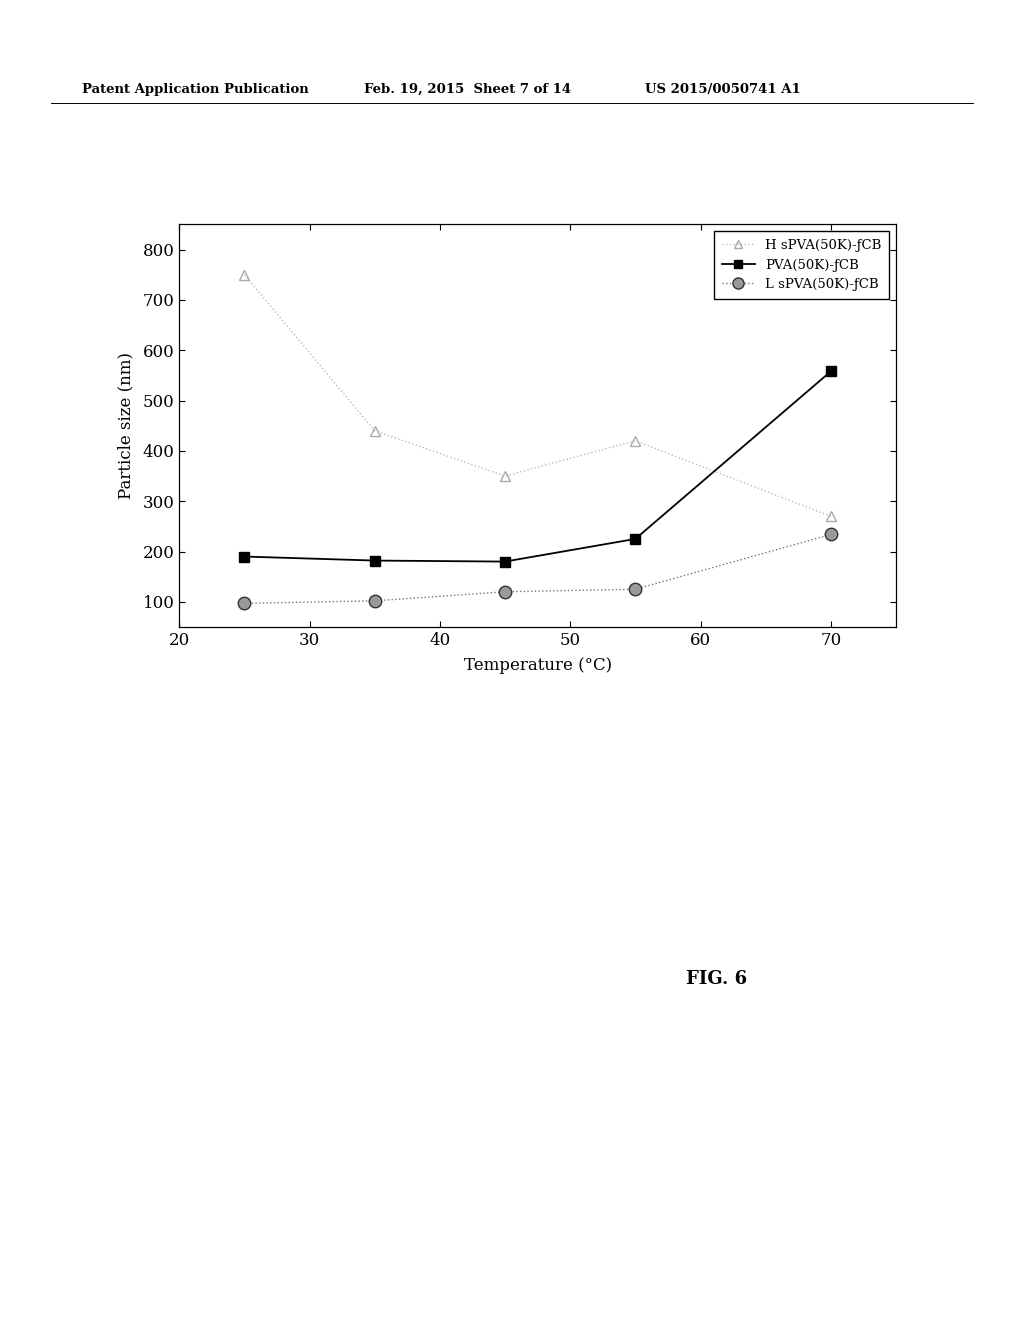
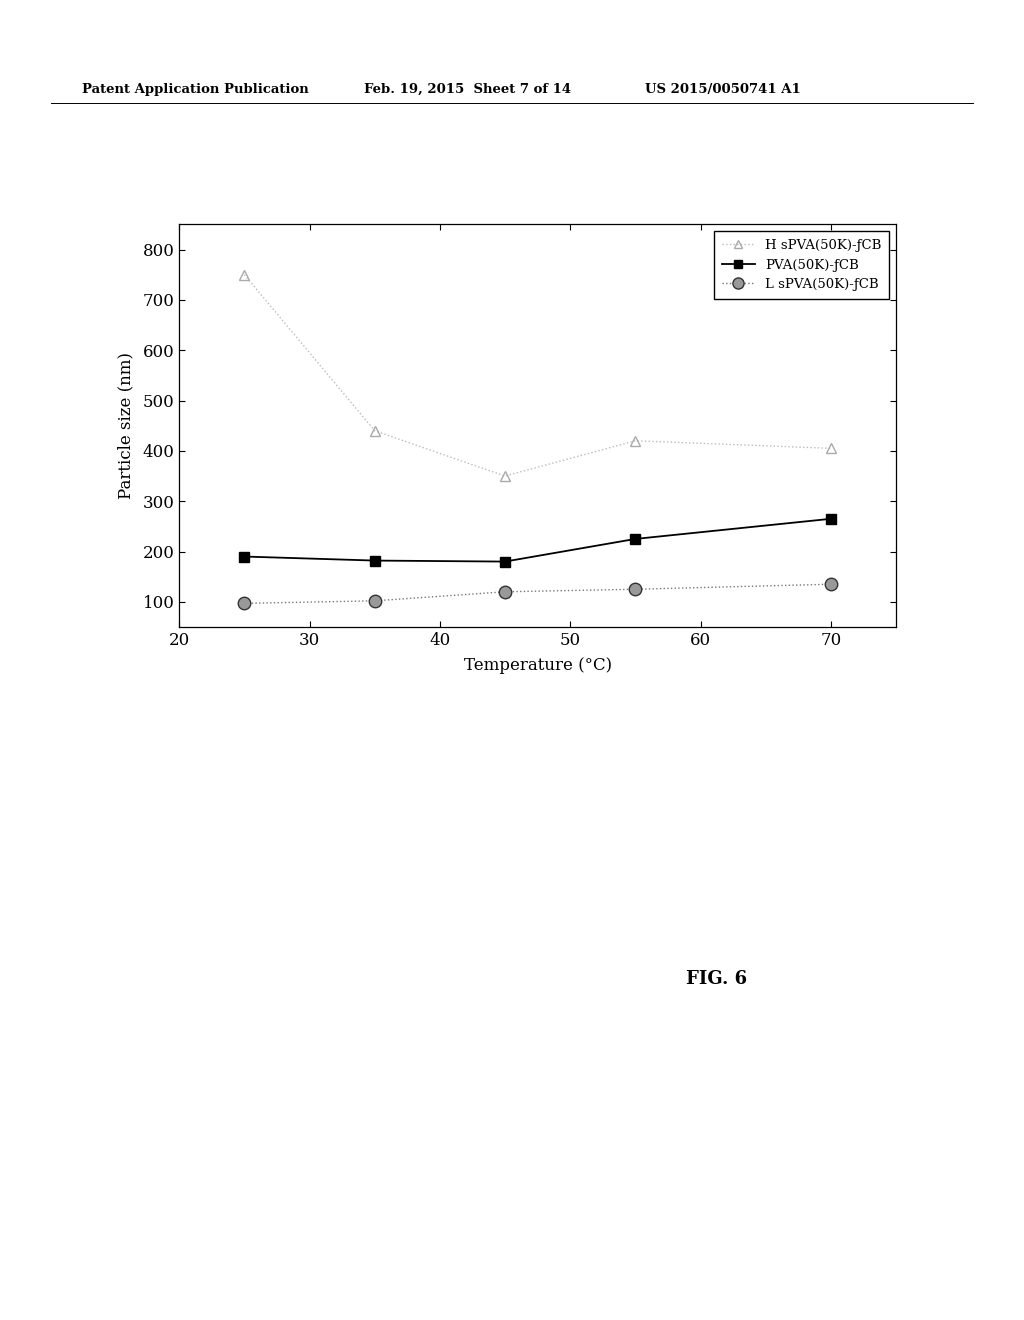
H sPVA(50K)-ƒCB/70: 270 -> 405
PVA(50K)-ƒCB/70: 558 -> 265
L sPVA(50K)-ƒCB/70: 234 -> 135
